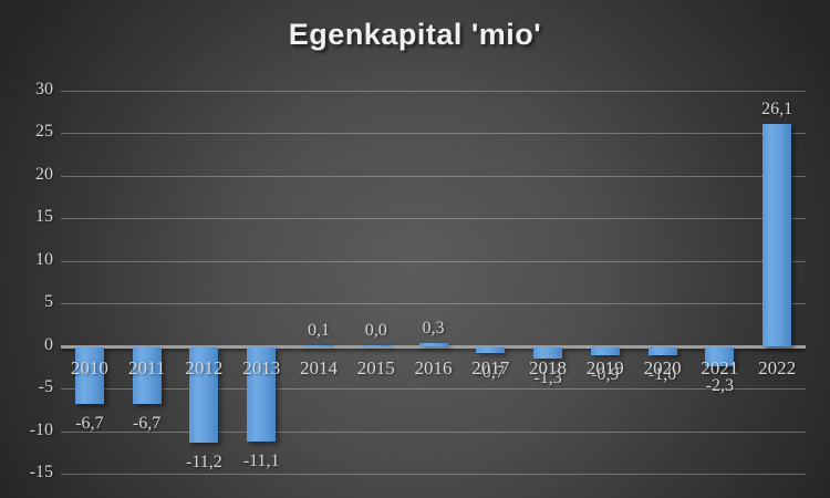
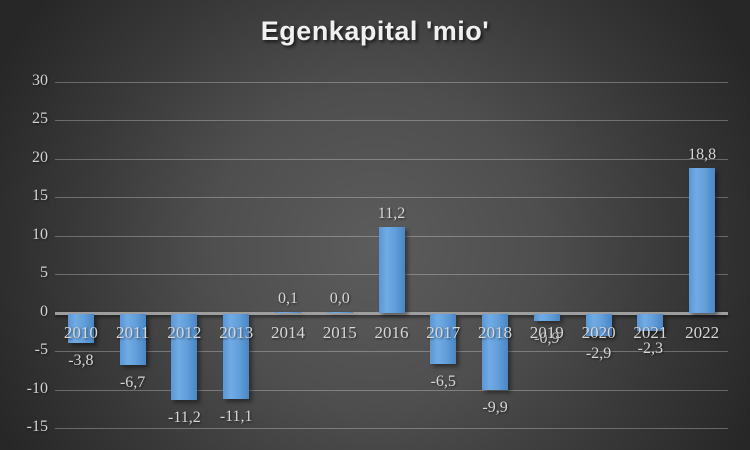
2010: -6,7 -> -3,8
2016: 0,3 -> 11,2
2017: -0,7 -> -6,5
2018: -1,3 -> -9,9
2020: -1,0 -> -2,9
2022: 26,1 -> 18,8
